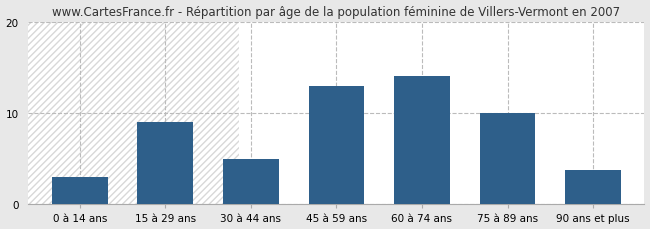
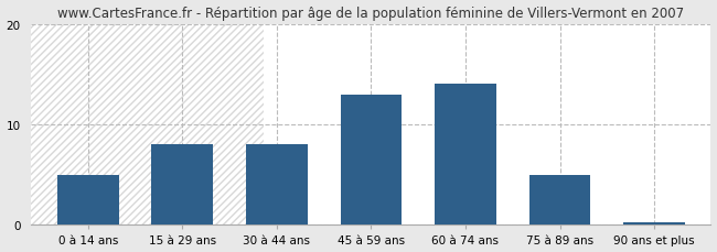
0 à 14 ans: 3.0 -> 5.0
15 à 29 ans: 9.0 -> 8.0
30 à 44 ans: 5.0 -> 8.0
75 à 89 ans: 10.0 -> 5.0
90 ans et plus: 3.8 -> 0.3
